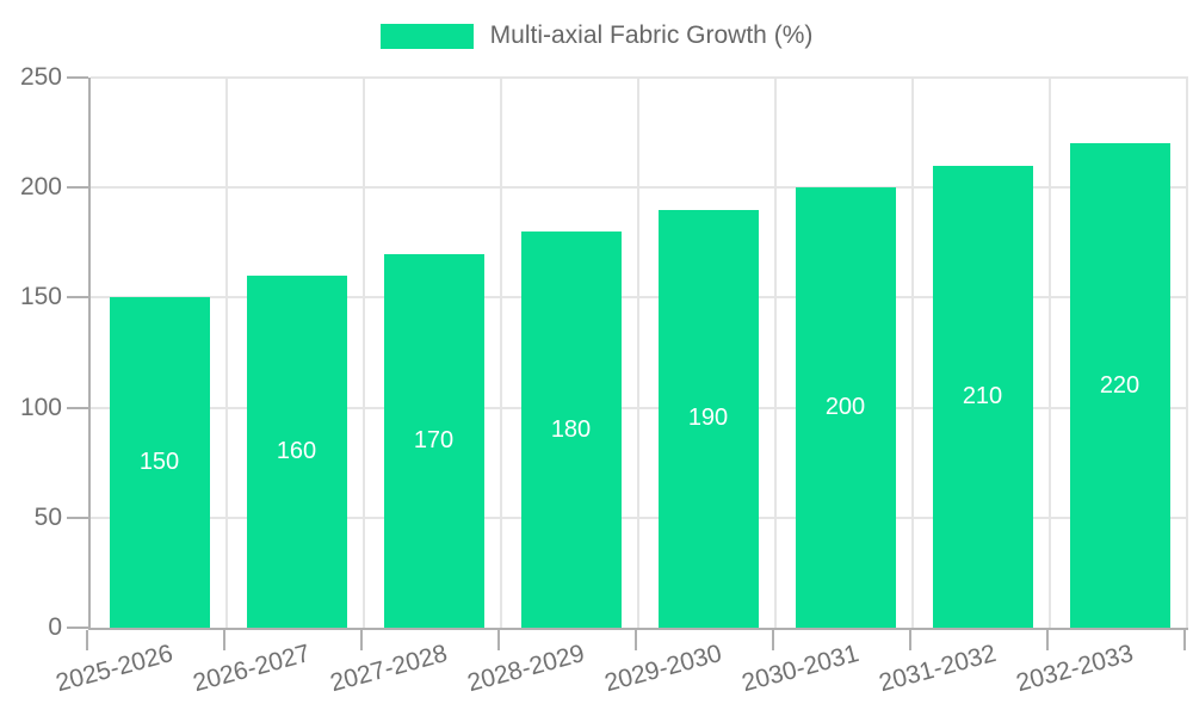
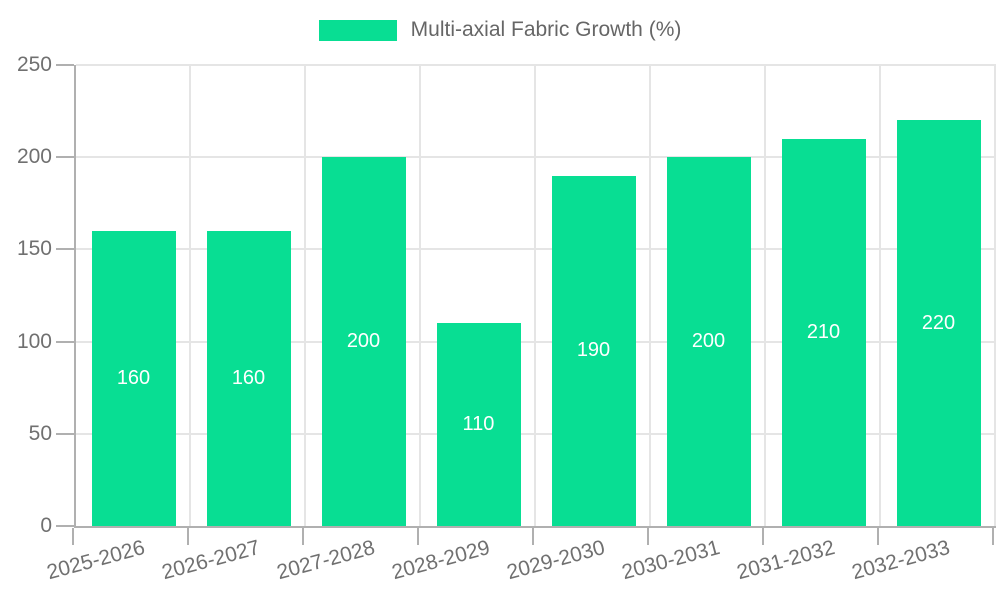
2025-2026: 150 -> 160
2027-2028: 170 -> 200
2028-2029: 180 -> 110
